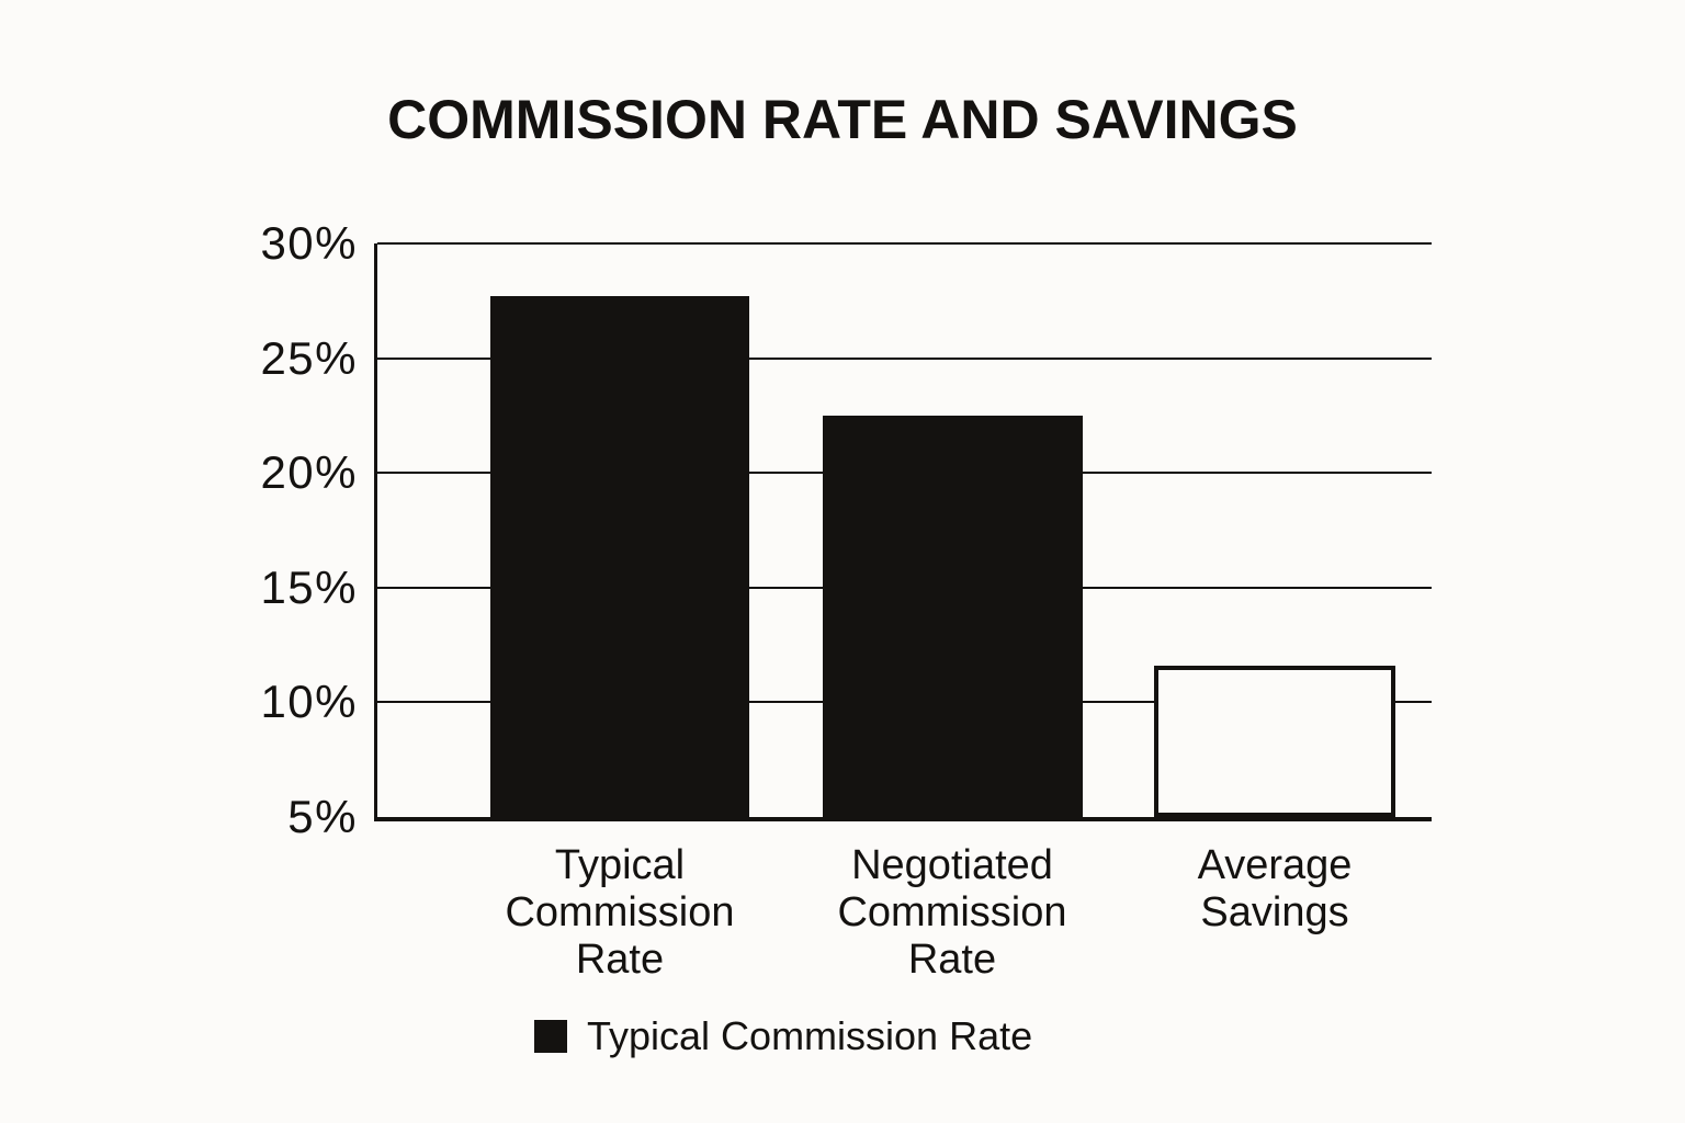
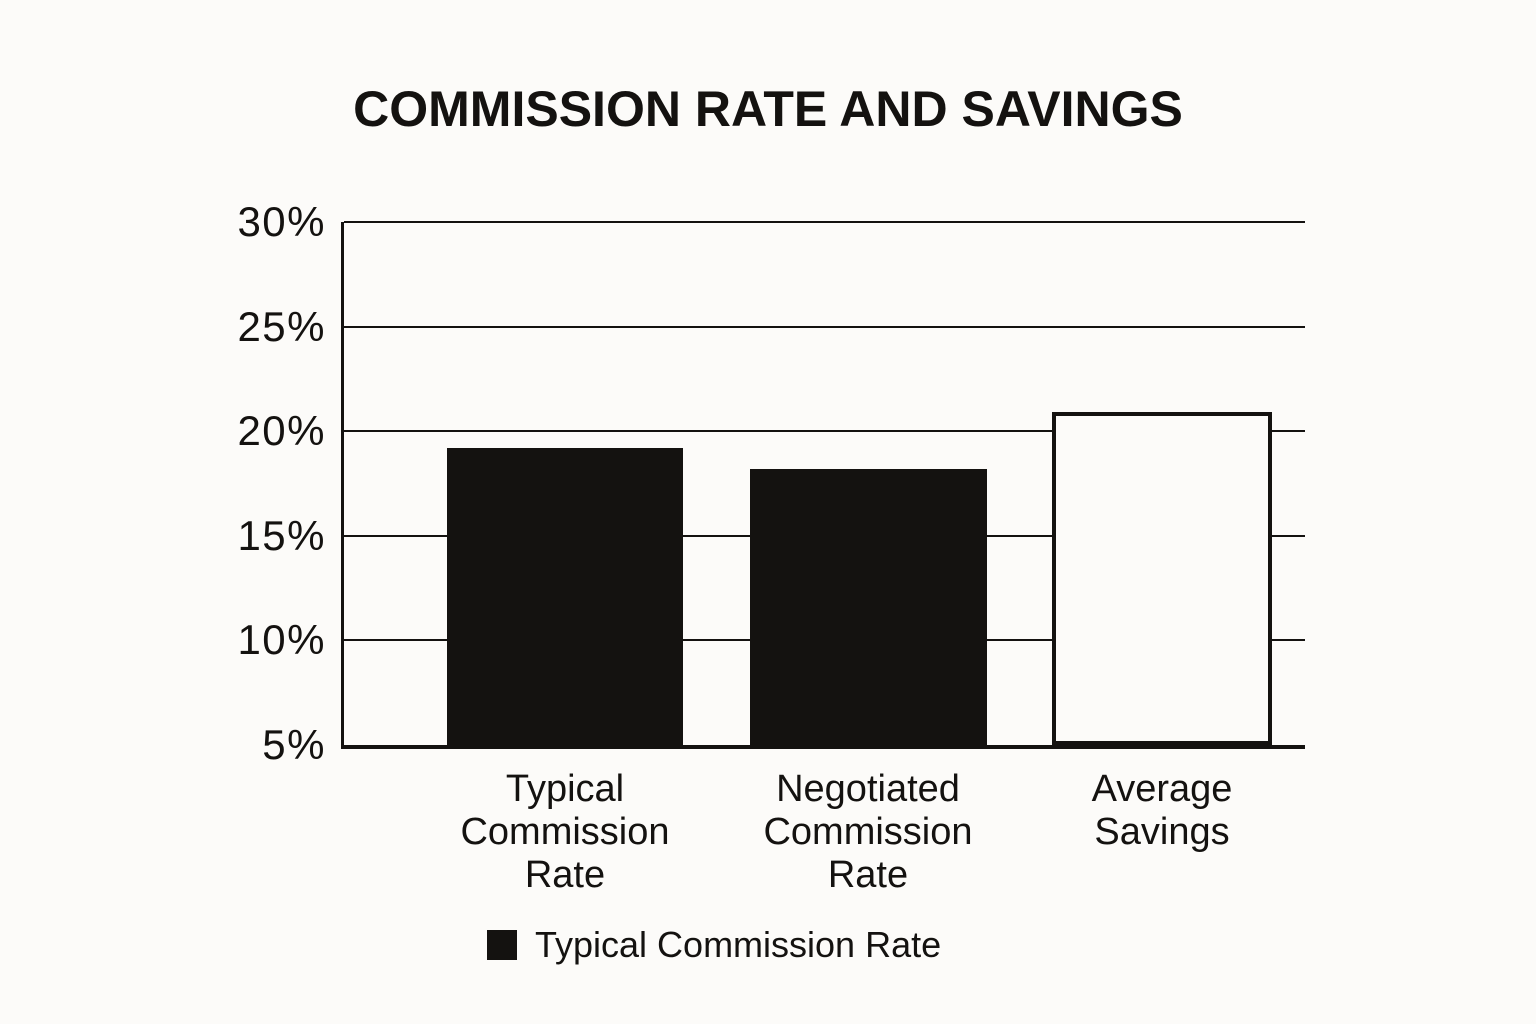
Typical Commission Rate: 27.7% -> 19.2%
Negotiated Commission Rate: 22.5% -> 18.2%
Average Savings: 11.6% -> 20.9%
